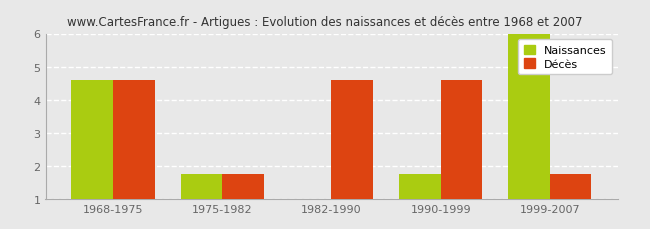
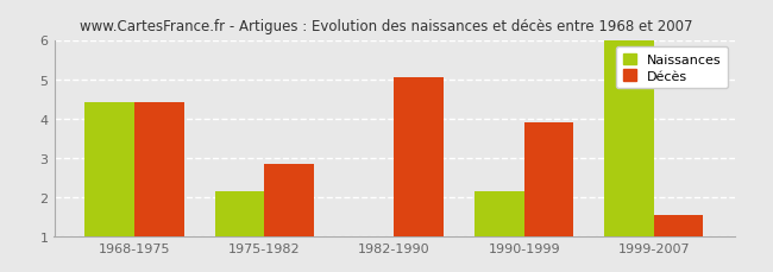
Naissances/1968-1975: 4.60 -> 4.40
Décès/1968-1975: 4.60 -> 4.40
Naissances/1975-1982: 1.75 -> 2.15
Décès/1975-1982: 1.75 -> 2.85
Décès/1982-1990: 4.60 -> 5.05
Naissances/1990-1999: 1.75 -> 2.15
Décès/1990-1999: 4.60 -> 3.90
Décès/1999-2007: 1.75 -> 1.55
